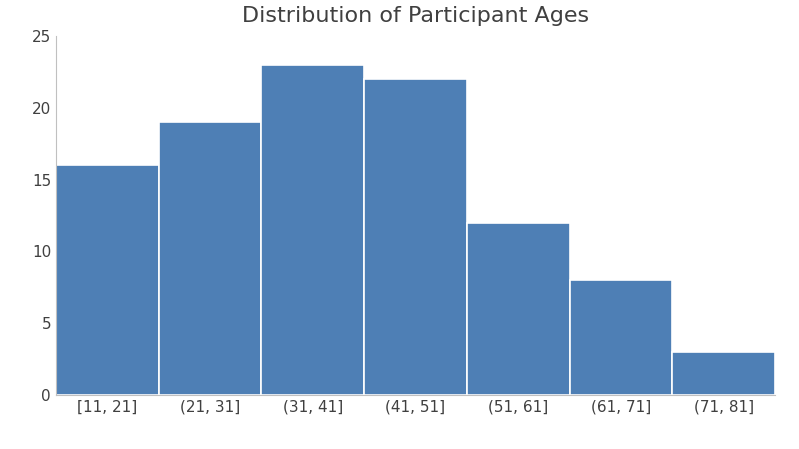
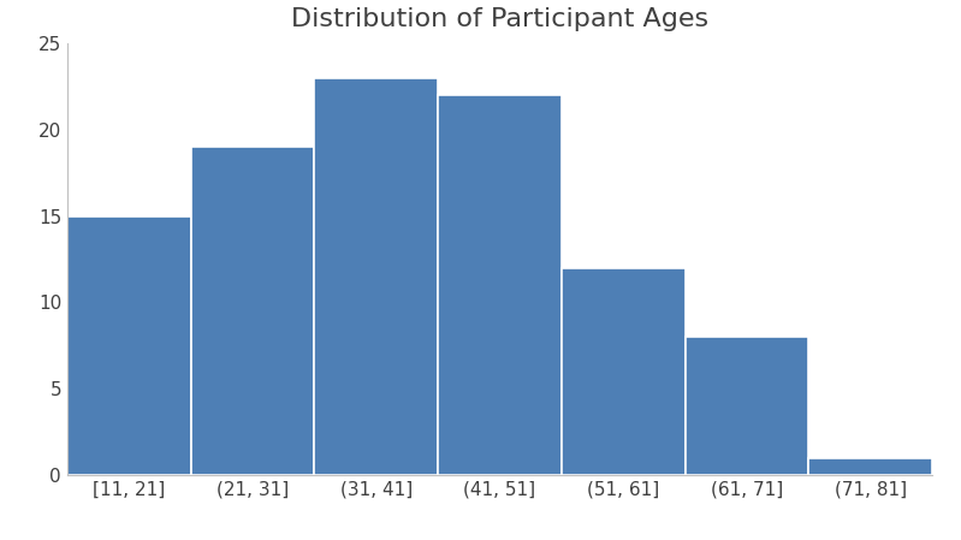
[11, 21]: 16 -> 15
(71, 81]: 3 -> 1
